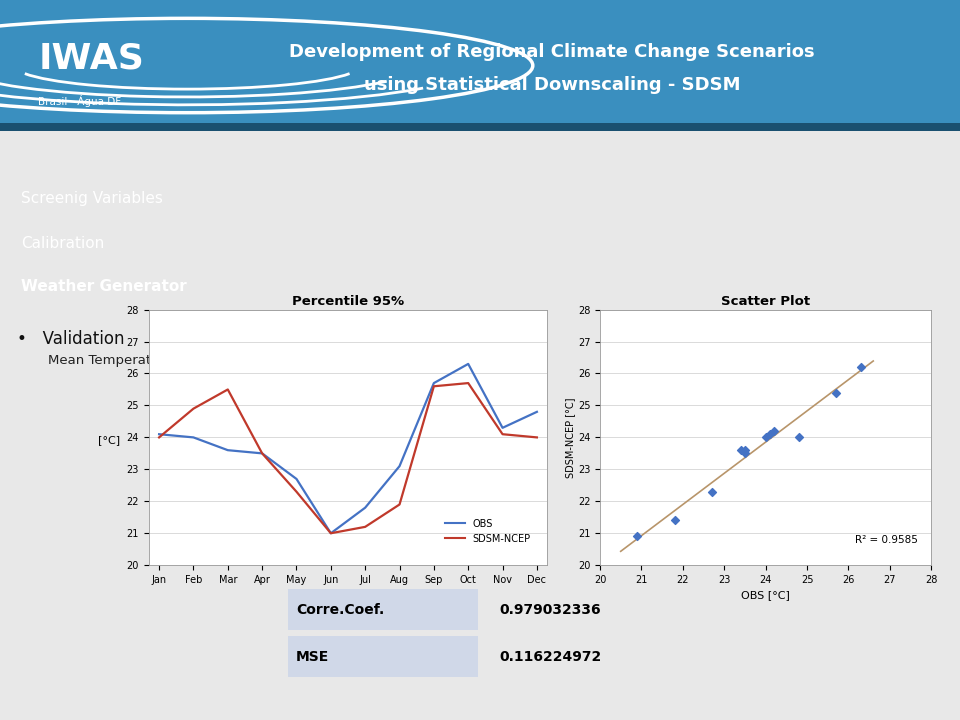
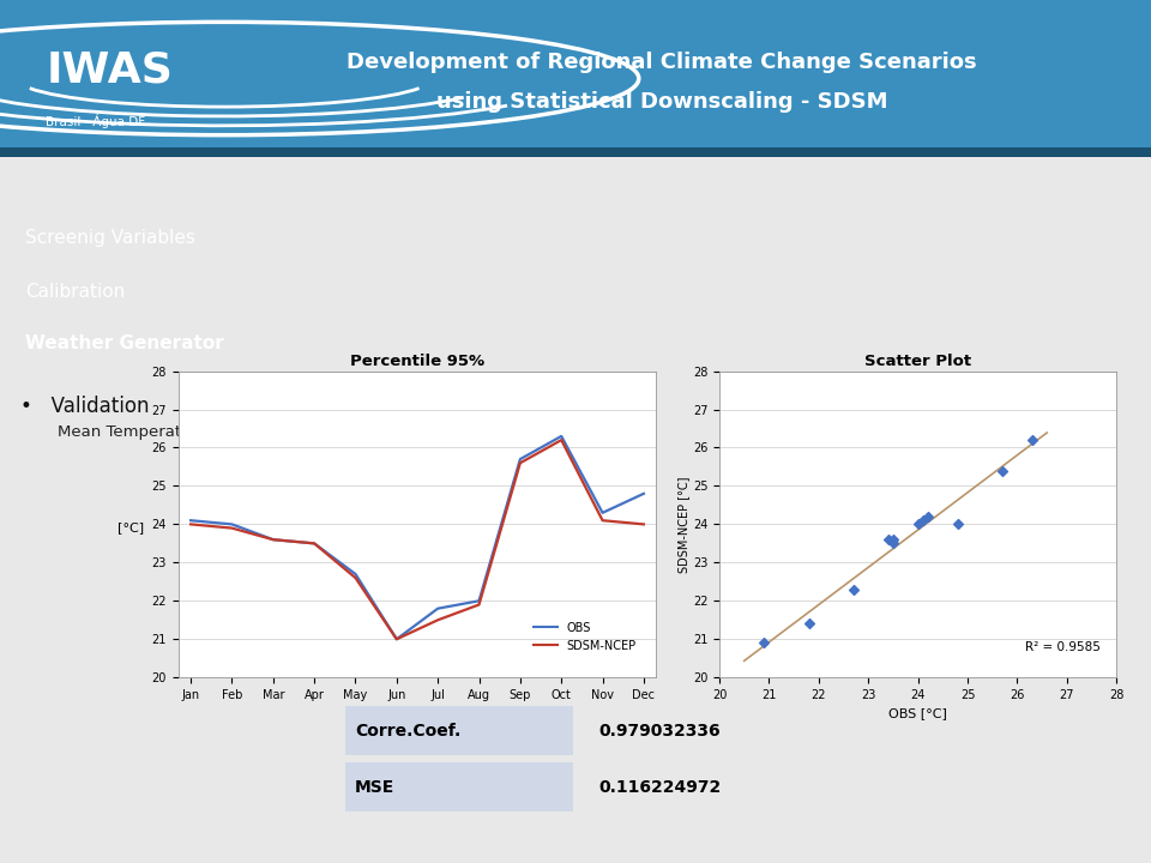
Percentile 95%/SDSM-NCEP/Feb: 24.9 -> 23.9
Percentile 95%/SDSM-NCEP/Mar: 25.5 -> 23.6
Percentile 95%/SDSM-NCEP/May: 22.3 -> 22.6
Percentile 95%/SDSM-NCEP/Jul: 21.2 -> 21.5
Percentile 95%/OBS/Aug: 23.1 -> 22.0
Percentile 95%/SDSM-NCEP/Oct: 25.7 -> 26.2
